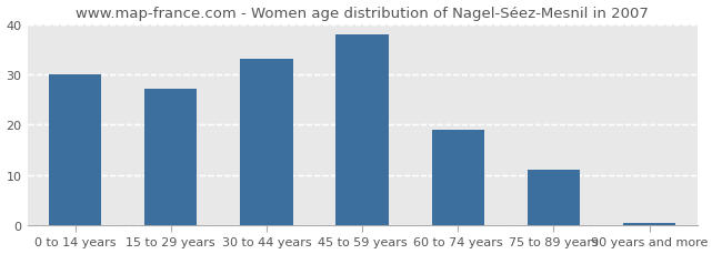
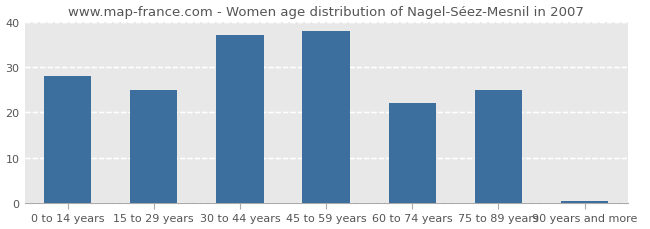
0 to 14 years: 30.0 -> 28.0
15 to 29 years: 27.0 -> 25.0
30 to 44 years: 33.0 -> 37.0
60 to 74 years: 19.0 -> 22.0
75 to 89 years: 11.0 -> 25.0
